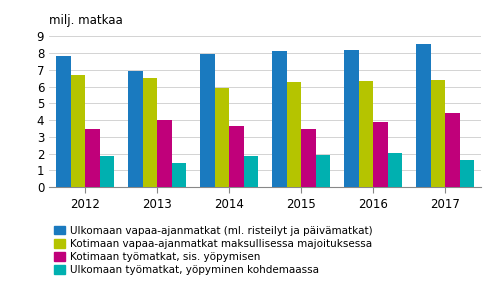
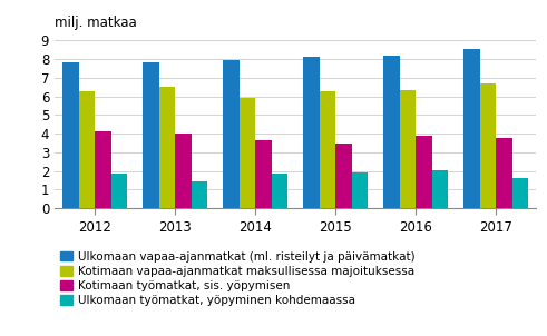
Kotimaan vapaa-ajanmatkat maksullisessa majoituksessa/2012: 6.7 -> 6.3
Kotimaan työmatkat, sis. yöpymisen/2012: 3.5 -> 4.1
Ulkomaan vapaa-ajanmatkat (ml. risteilyt ja päivämatkat)/2013: 6.9 -> 7.8
Kotimaan vapaa-ajanmatkat maksullisessa majoituksessa/2017: 6.4 -> 6.7
Kotimaan työmatkat, sis. yöpymisen/2017: 4.4 -> 3.8
